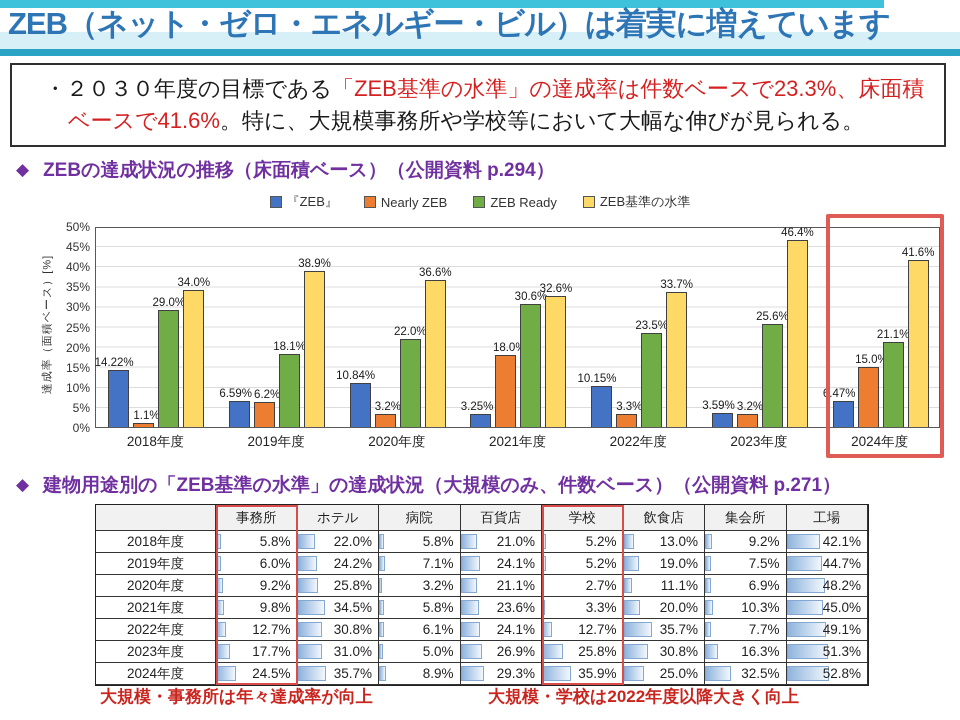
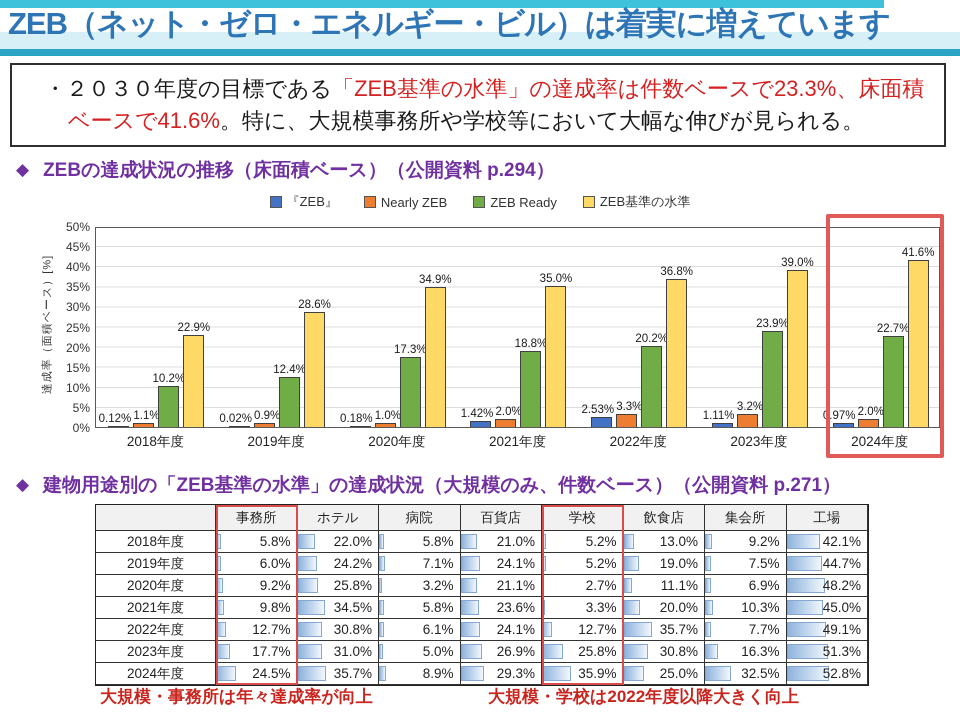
『ZEB』/2018年度: 14.22% -> 0.12%
ZEB Ready/2018年度: 29.0% -> 10.2%
ZEB基準の水準/2018年度: 34.0% -> 22.9%
『ZEB』/2019年度: 6.59% -> 0.02%
Nearly ZEB/2019年度: 6.2% -> 0.9%
ZEB Ready/2019年度: 18.1% -> 12.4%
ZEB基準の水準/2019年度: 38.9% -> 28.6%
『ZEB』/2020年度: 10.84% -> 0.18%
Nearly ZEB/2020年度: 3.2% -> 1.0%
ZEB Ready/2020年度: 22.0% -> 17.3%
ZEB基準の水準/2020年度: 36.6% -> 34.9%
『ZEB』/2021年度: 3.25% -> 1.42%
Nearly ZEB/2021年度: 18.0% -> 2.0%
ZEB Ready/2021年度: 30.6% -> 18.8%
ZEB基準の水準/2021年度: 32.6% -> 35.0%
『ZEB』/2022年度: 10.15% -> 2.53%
ZEB Ready/2022年度: 23.5% -> 20.2%
ZEB基準の水準/2022年度: 33.7% -> 36.8%
『ZEB』/2023年度: 3.59% -> 1.11%
ZEB Ready/2023年度: 25.6% -> 23.9%
ZEB基準の水準/2023年度: 46.4% -> 39.0%
『ZEB』/2024年度: 6.47% -> 0.97%
Nearly ZEB/2024年度: 15.0% -> 2.0%
ZEB Ready/2024年度: 21.1% -> 22.7%
